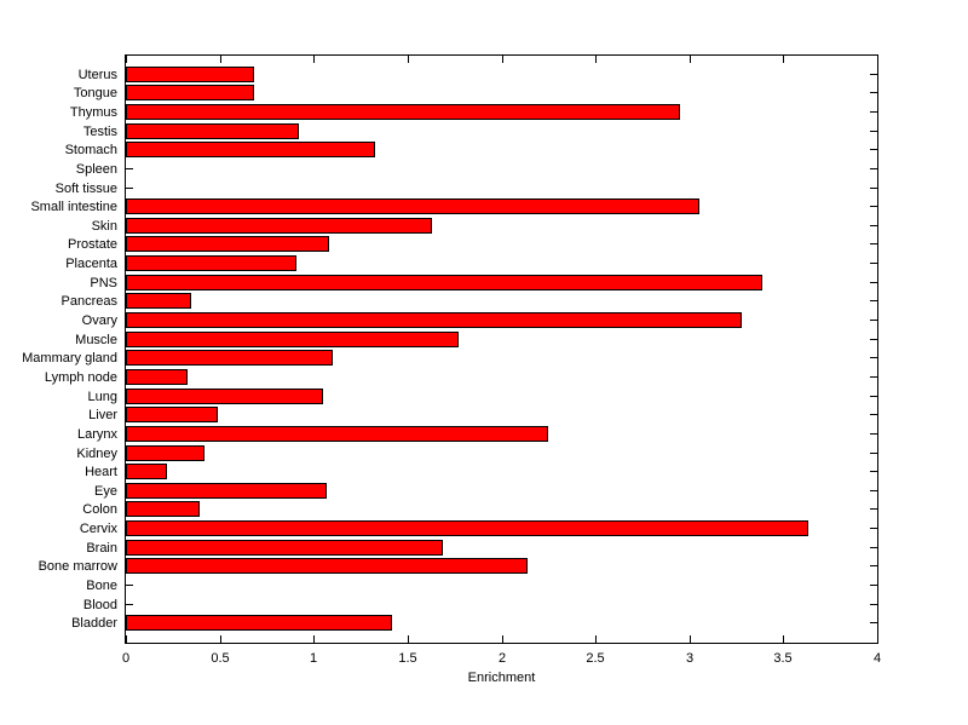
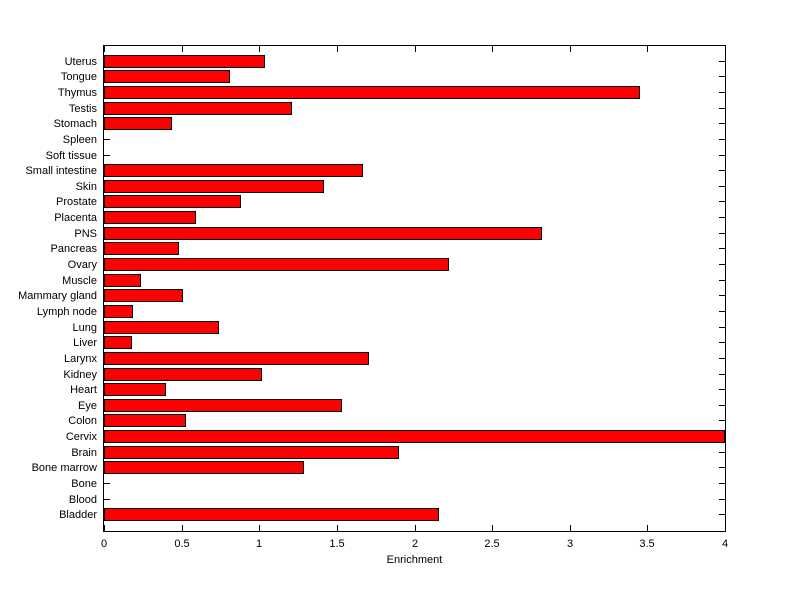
Uterus: 0.68 -> 1.04
Tongue: 0.68 -> 0.81
Thymus: 2.95 -> 3.45
Testis: 0.92 -> 1.21
Stomach: 1.33 -> 0.44
Small intestine: 3.05 -> 1.67
Skin: 1.63 -> 1.42
Prostate: 1.08 -> 0.88
Placenta: 0.91 -> 0.59
PNS: 3.39 -> 2.82
Pancreas: 0.35 -> 0.48
Ovary: 3.28 -> 2.22
Muscle: 1.77 -> 0.24
Mammary gland: 1.10 -> 0.51
Lymph node: 0.33 -> 0.19
Lung: 1.05 -> 0.74
Liver: 0.49 -> 0.18
Larynx: 2.25 -> 1.71
Kidney: 0.42 -> 1.02
Heart: 0.22 -> 0.40
Eye: 1.07 -> 1.53
Colon: 0.39 -> 0.53
Cervix: 3.63 -> 4.00
Brain: 1.69 -> 1.90
Bone marrow: 2.14 -> 1.29
Bladder: 1.42 -> 2.16
